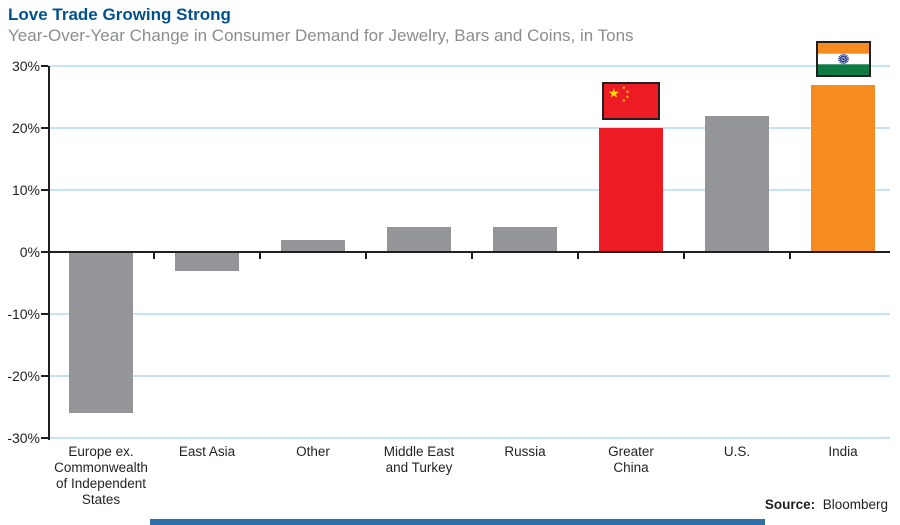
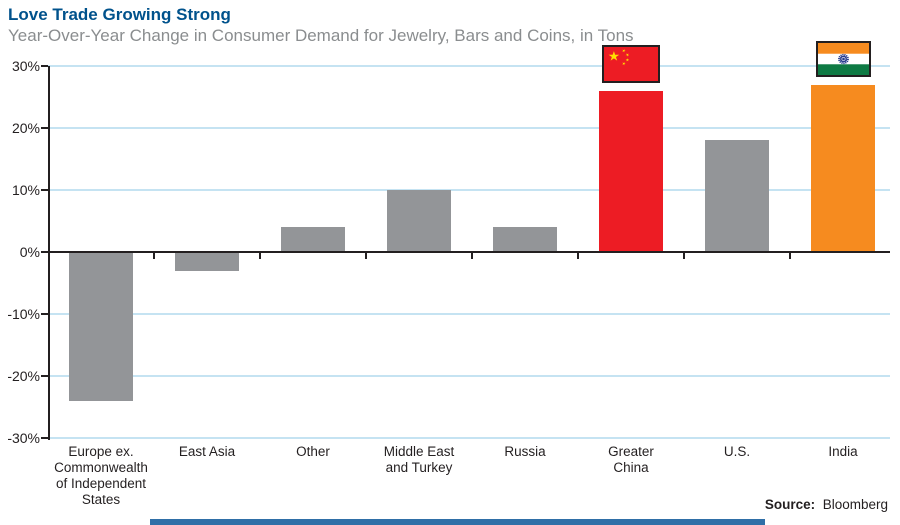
Europe ex. Commonwealth of Independent States: -26% -> -24%
Other: 2% -> 4%
Middle East and Turkey: 4% -> 10%
Greater China: 20% -> 26%
U.S.: 22% -> 18%
